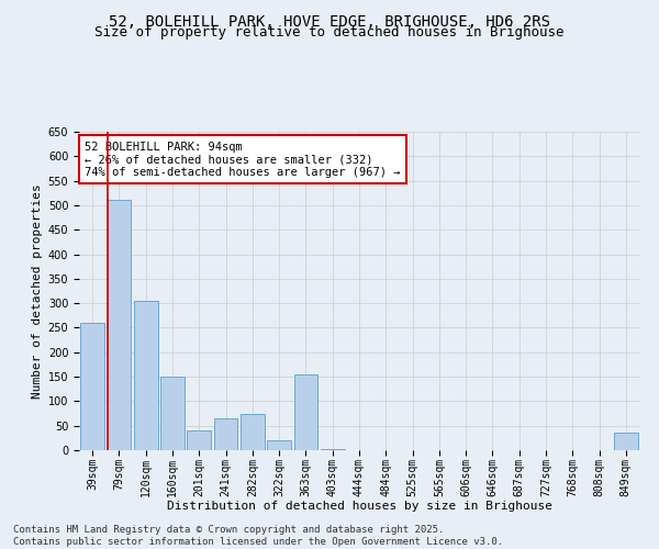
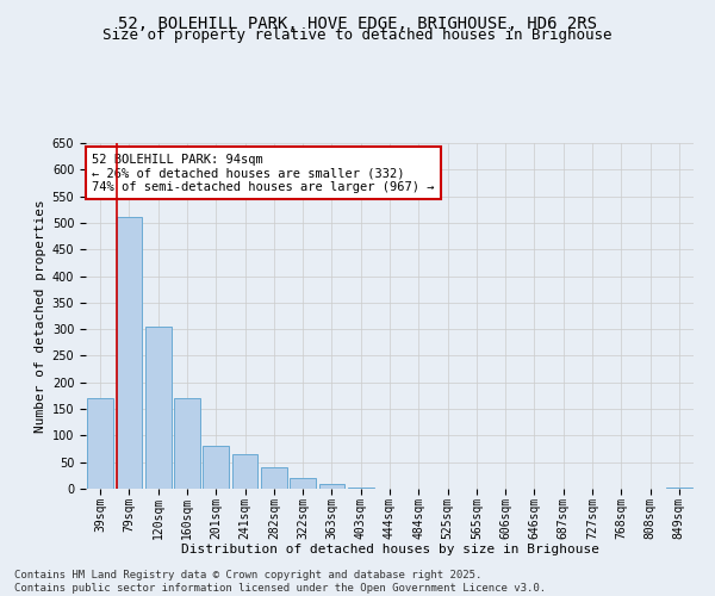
39sqm: 260 -> 170
160sqm: 150 -> 170
201sqm: 40 -> 80
282sqm: 75 -> 40
363sqm: 155 -> 8
849sqm: 35 -> 3
